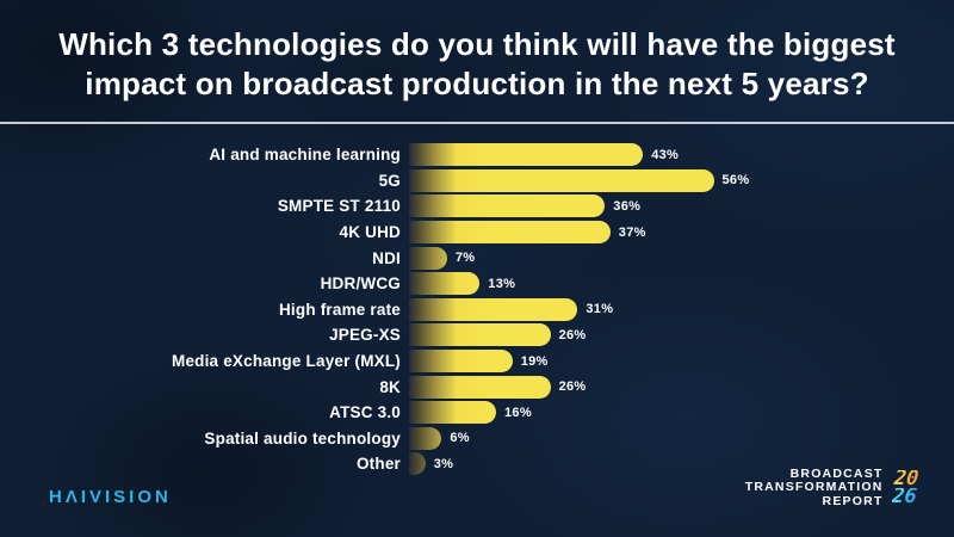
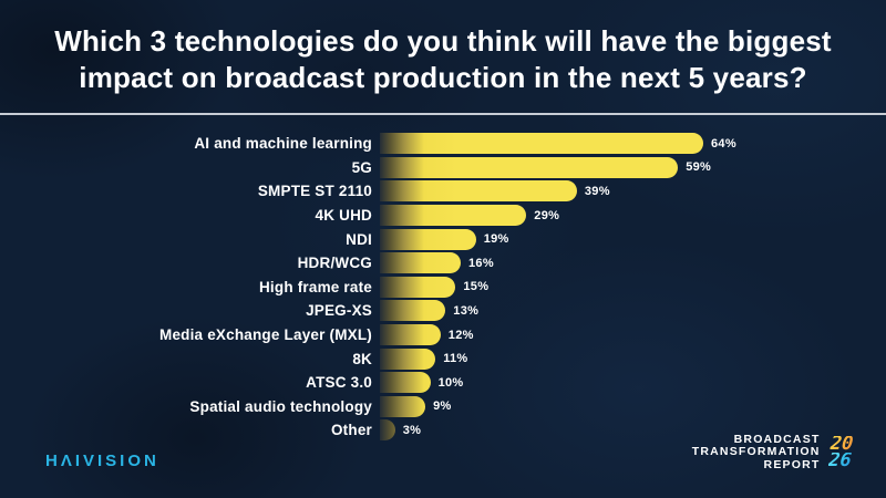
AI and machine learning: 43% -> 64%
5G: 56% -> 59%
SMPTE ST 2110: 36% -> 39%
4K UHD: 37% -> 29%
NDI: 7% -> 19%
HDR/WCG: 13% -> 16%
High frame rate: 31% -> 15%
JPEG-XS: 26% -> 13%
Media eXchange Layer (MXL): 19% -> 12%
8K: 26% -> 11%
ATSC 3.0: 16% -> 10%
Spatial audio technology: 6% -> 9%
